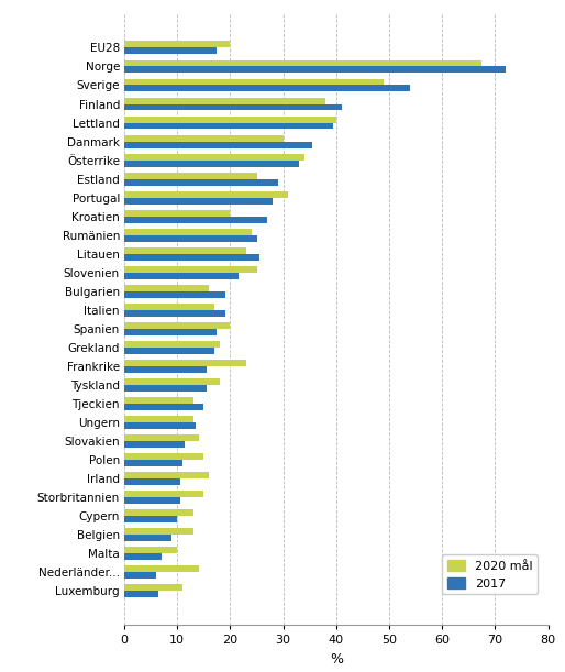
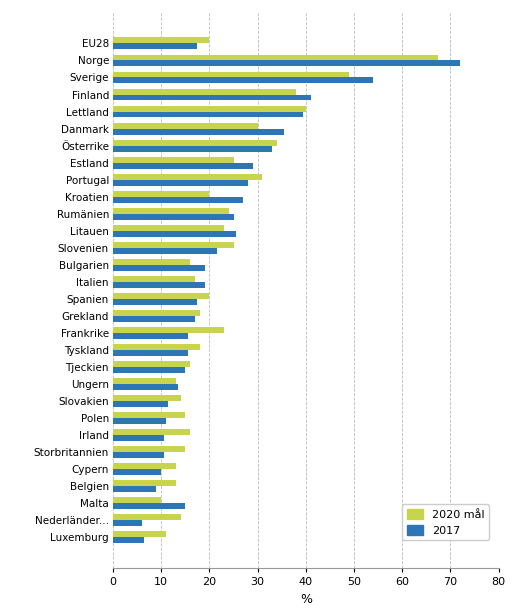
2020 mål/Tjeckien: 13.0 -> 16.0
2017/Malta: 7.0 -> 15.0
